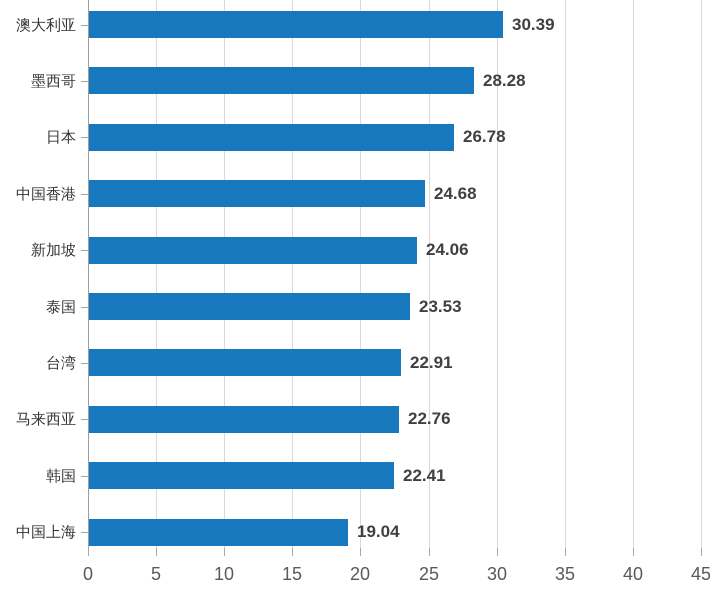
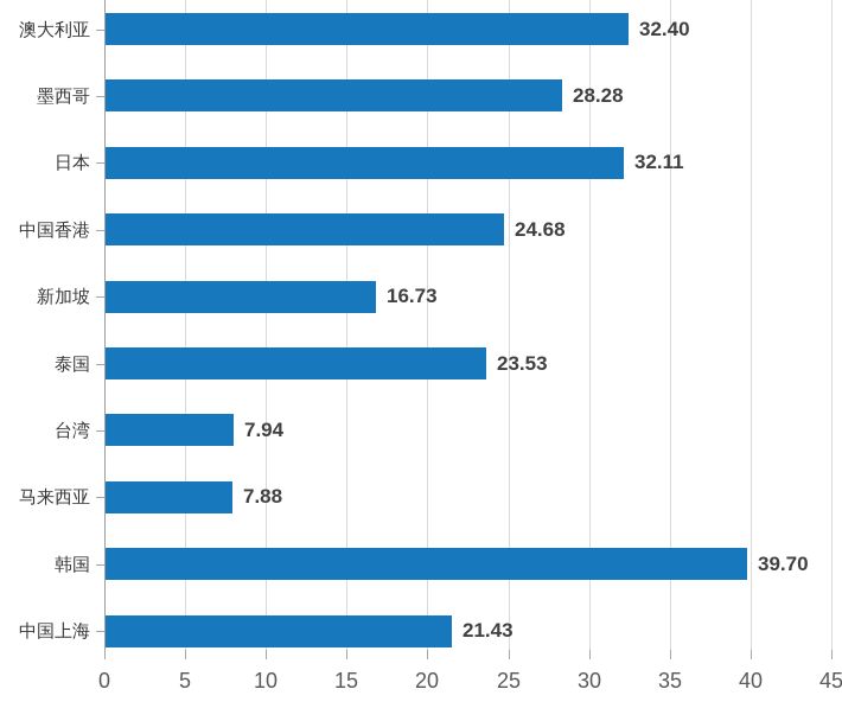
澳大利亚: 30.39 -> 32.40
日本: 26.78 -> 32.11
新加坡: 24.06 -> 16.73
台湾: 22.91 -> 7.94
马来西亚: 22.76 -> 7.88
韩国: 22.41 -> 39.70
中国上海: 19.04 -> 21.43
